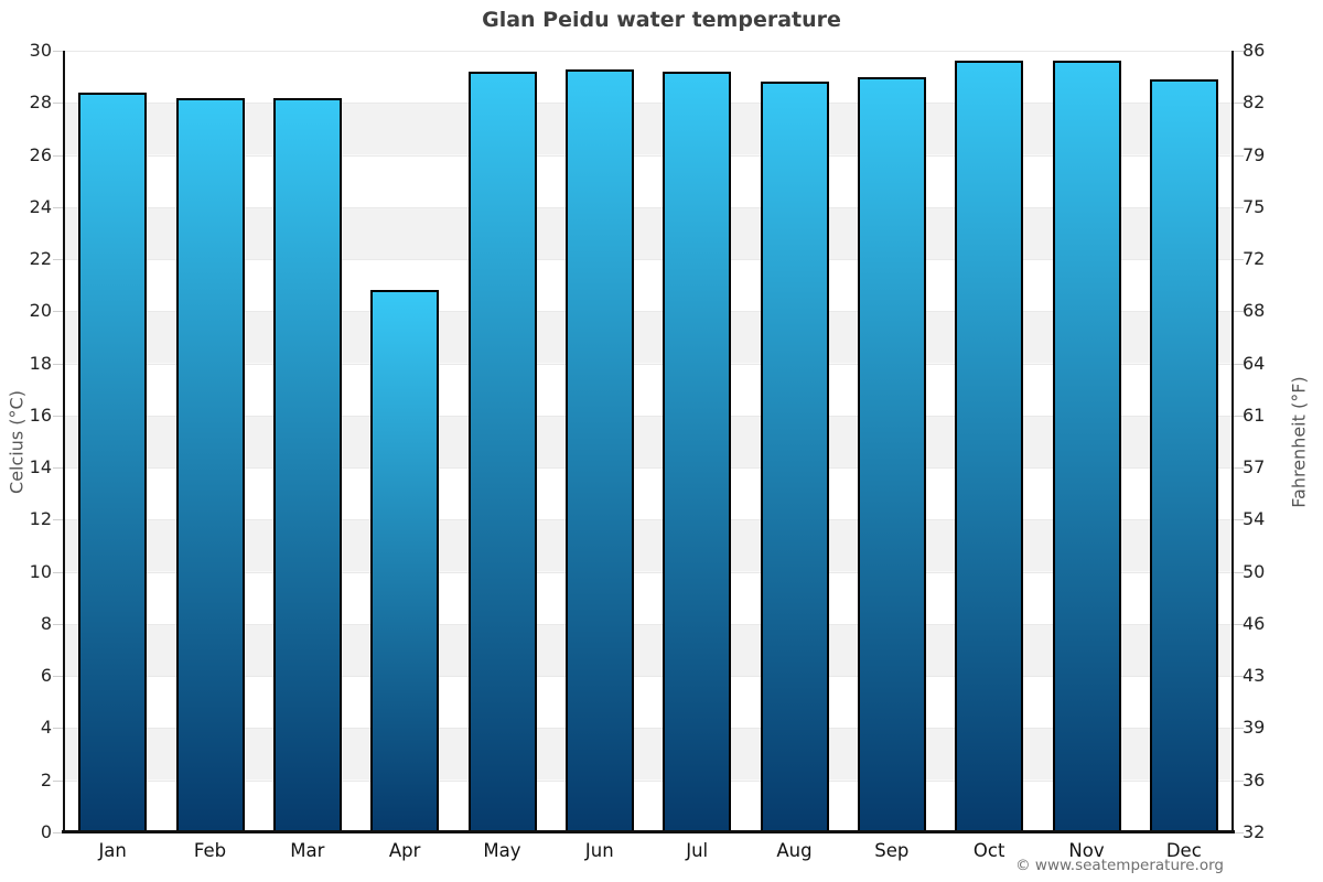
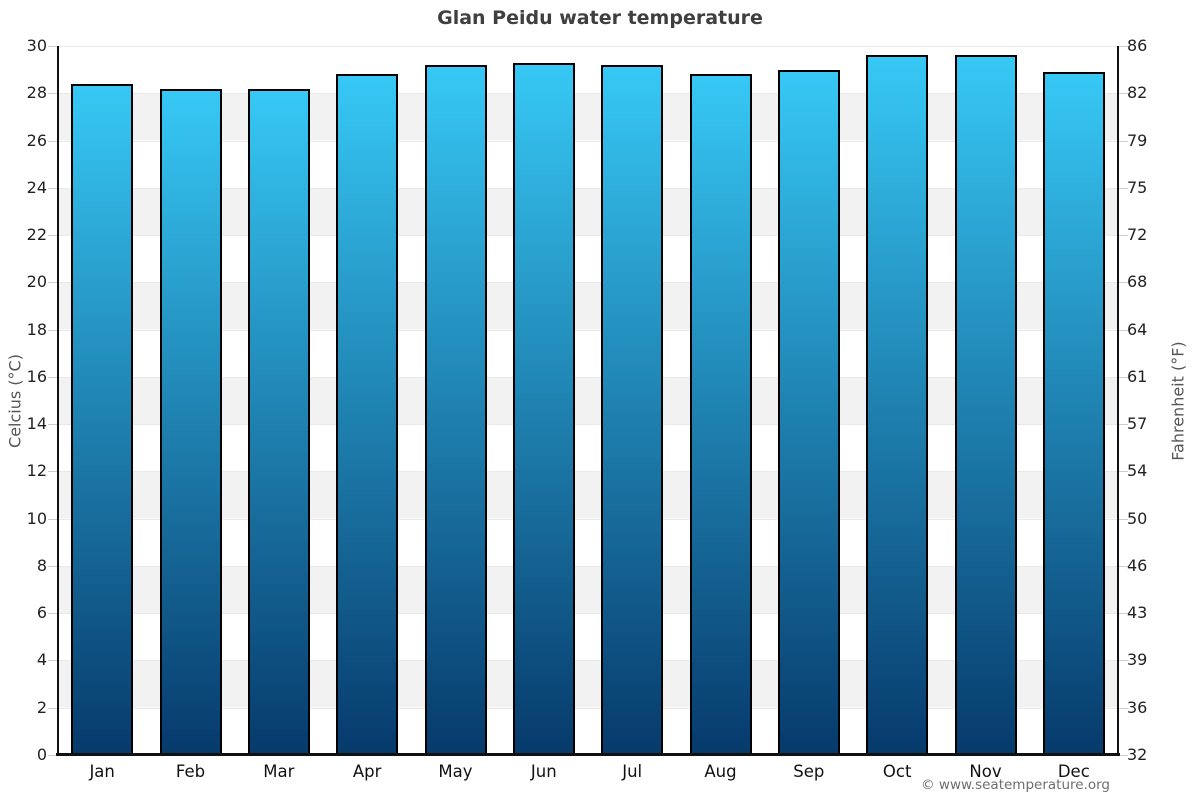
Apr: 20.8 -> 28.8
